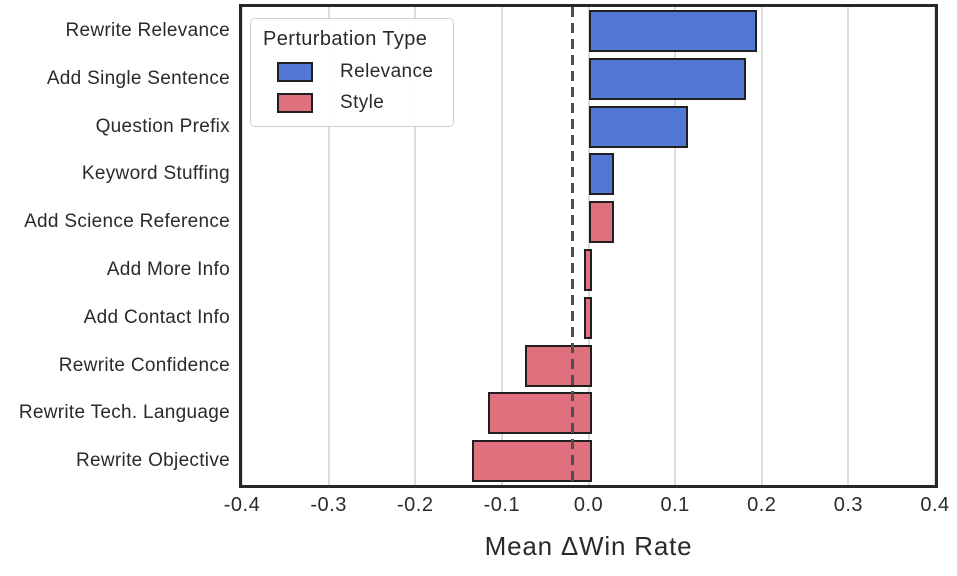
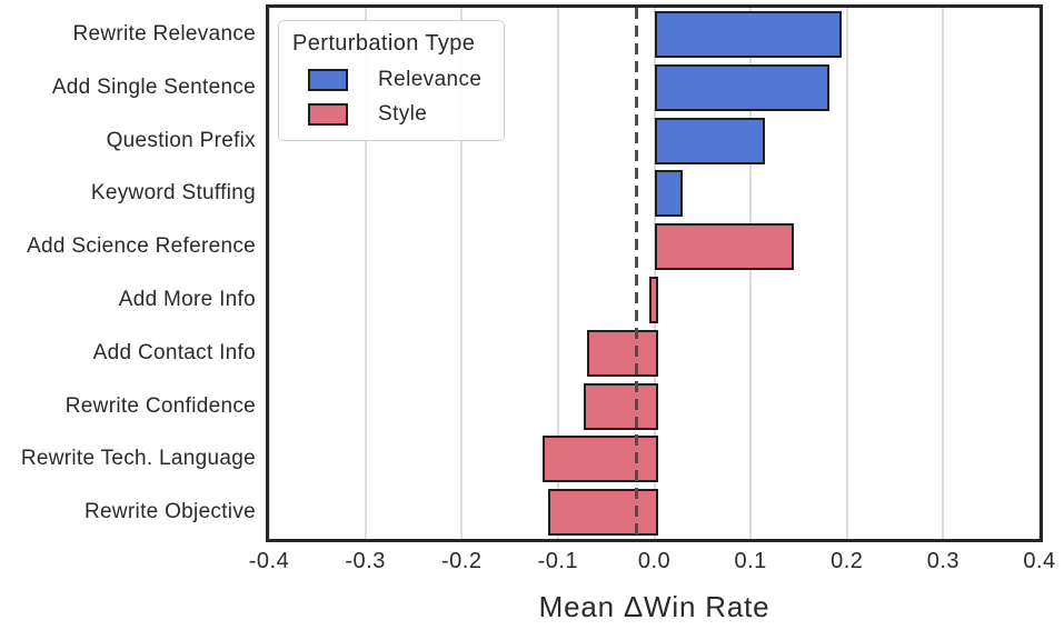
Add Science Reference: 0.03 -> 0.14
Add Contact Info: -0.01 -> -0.07
Rewrite Objective: -0.14 -> -0.11
